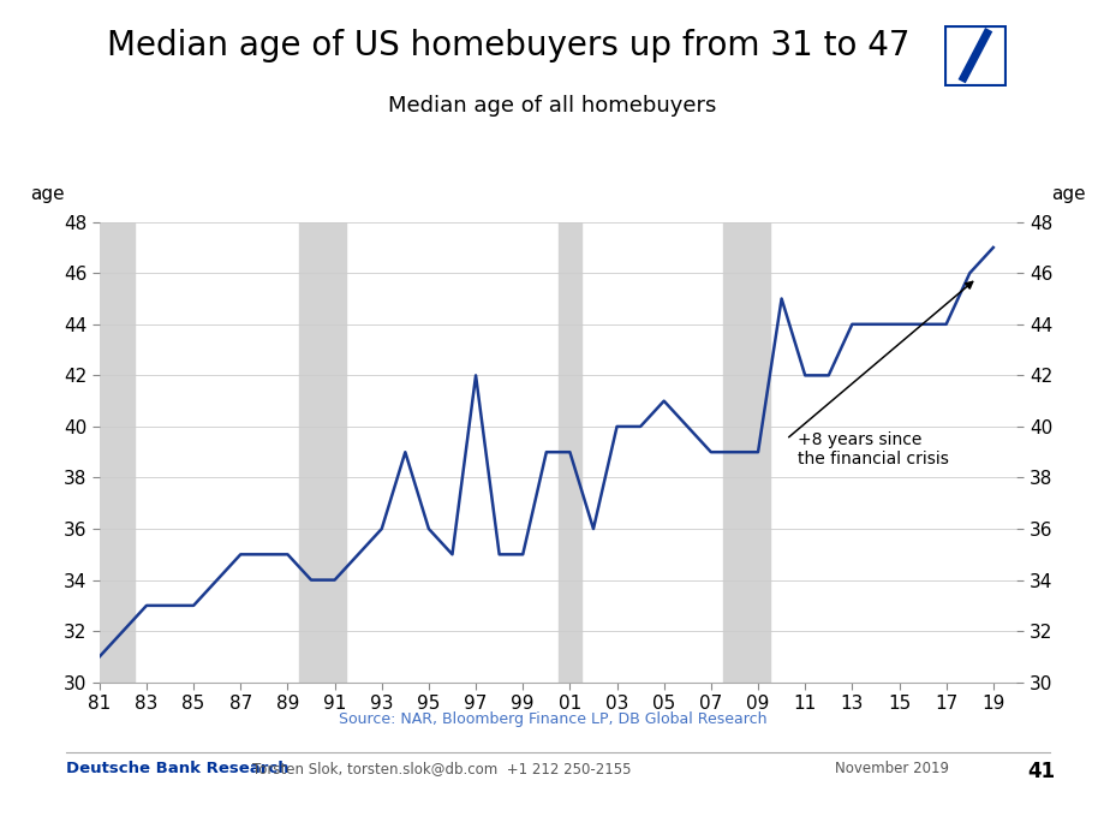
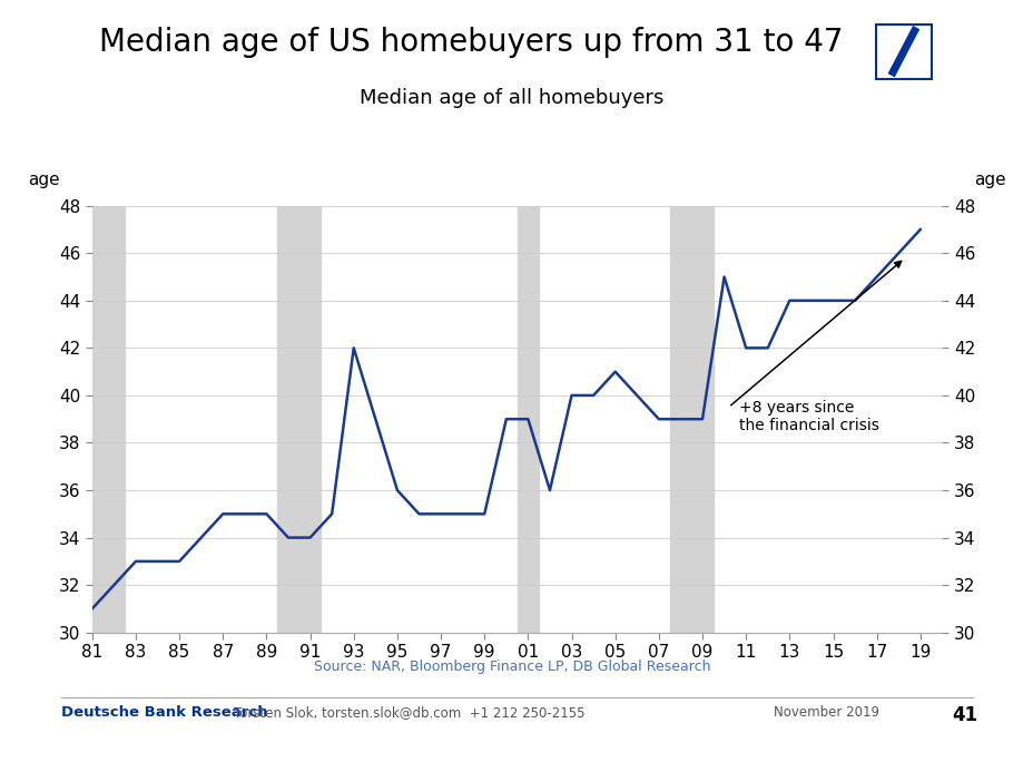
93: 36 -> 42
97: 42 -> 35
17: 44 -> 45
